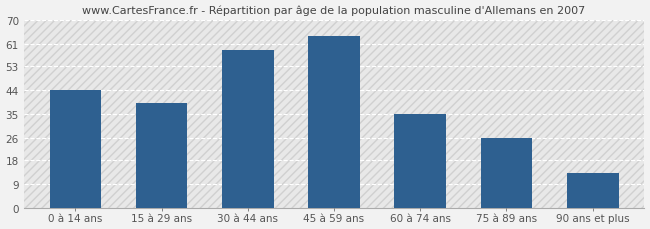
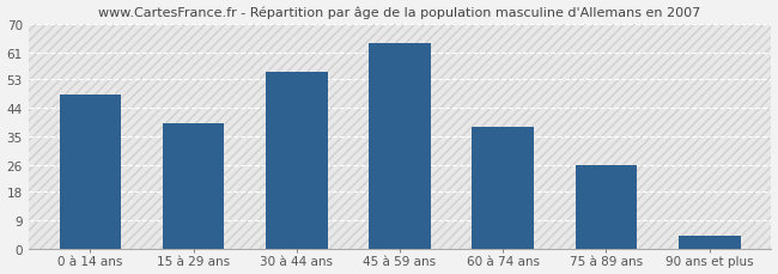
0 à 14 ans: 44 -> 48
30 à 44 ans: 59 -> 55
60 à 74 ans: 35 -> 38
90 ans et plus: 13 -> 4
